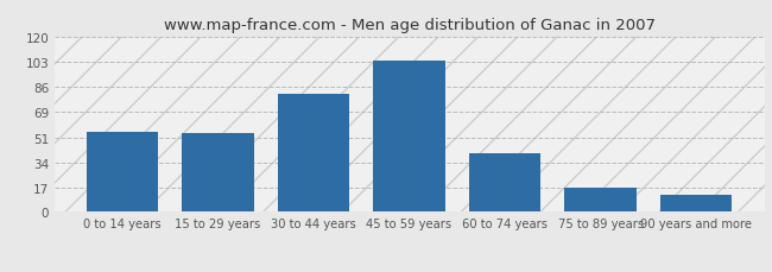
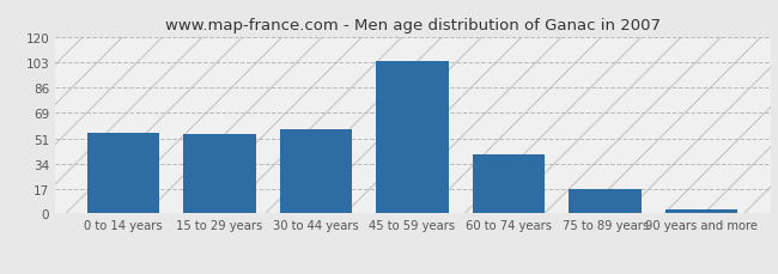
30 to 44 years: 81 -> 57
90 years and more: 12 -> 3
